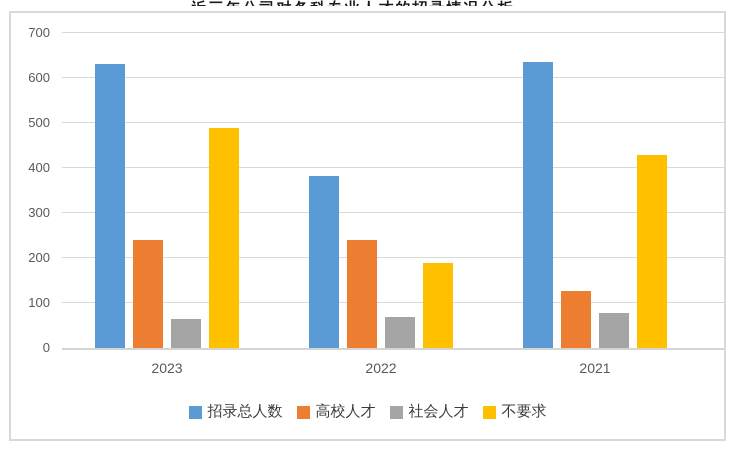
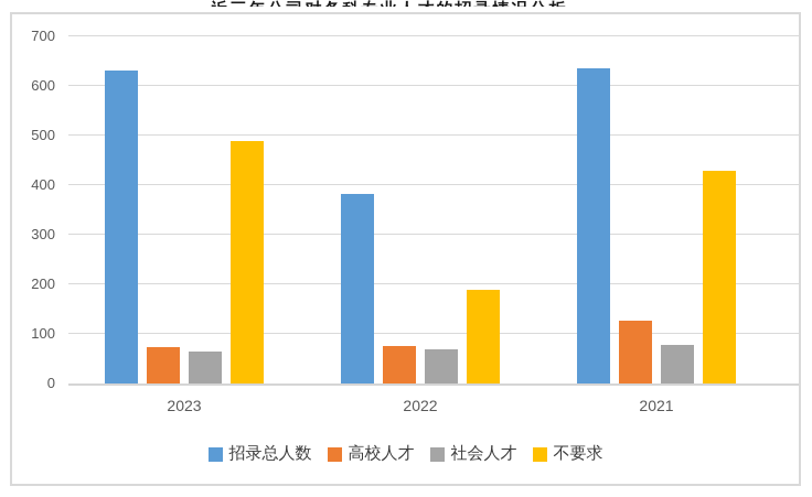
高校人才/2023: 240 -> 70
高校人才/2022: 240 -> 80
